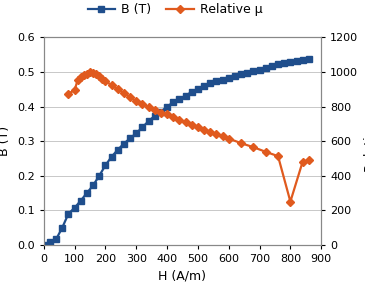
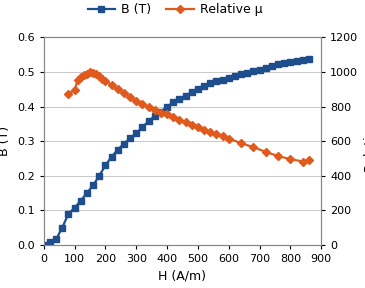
Relative μ/800: 250 -> 500
